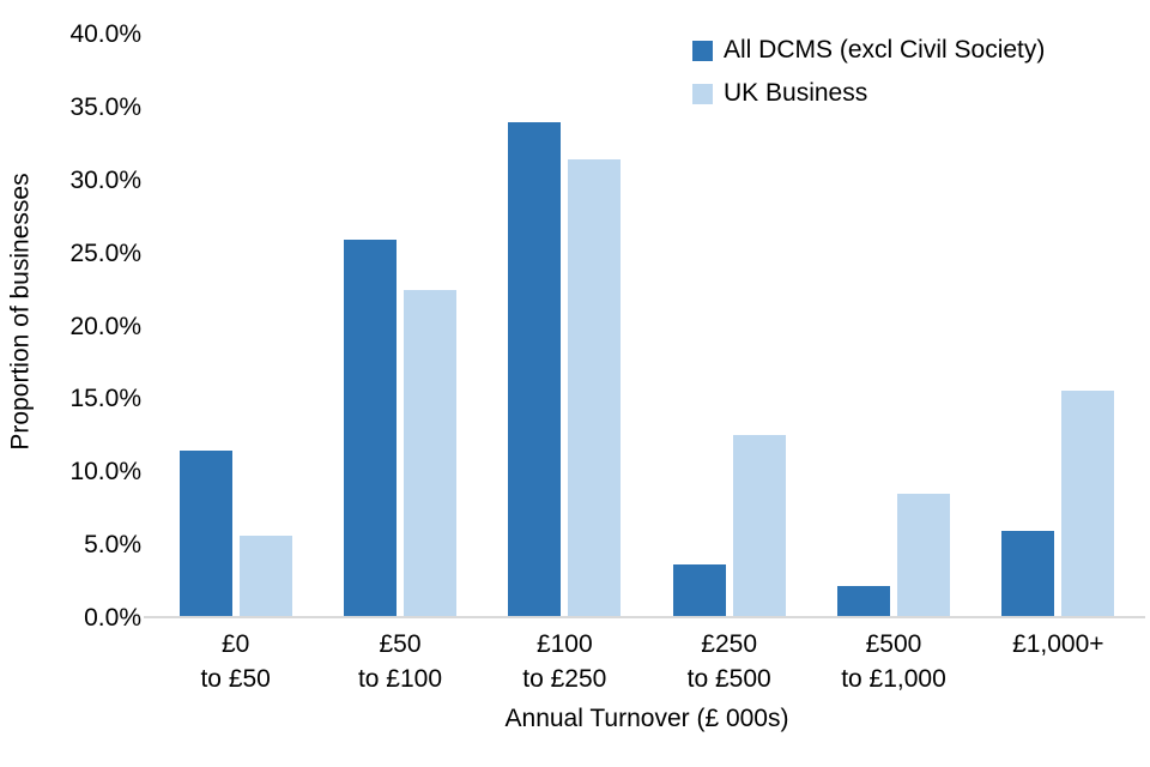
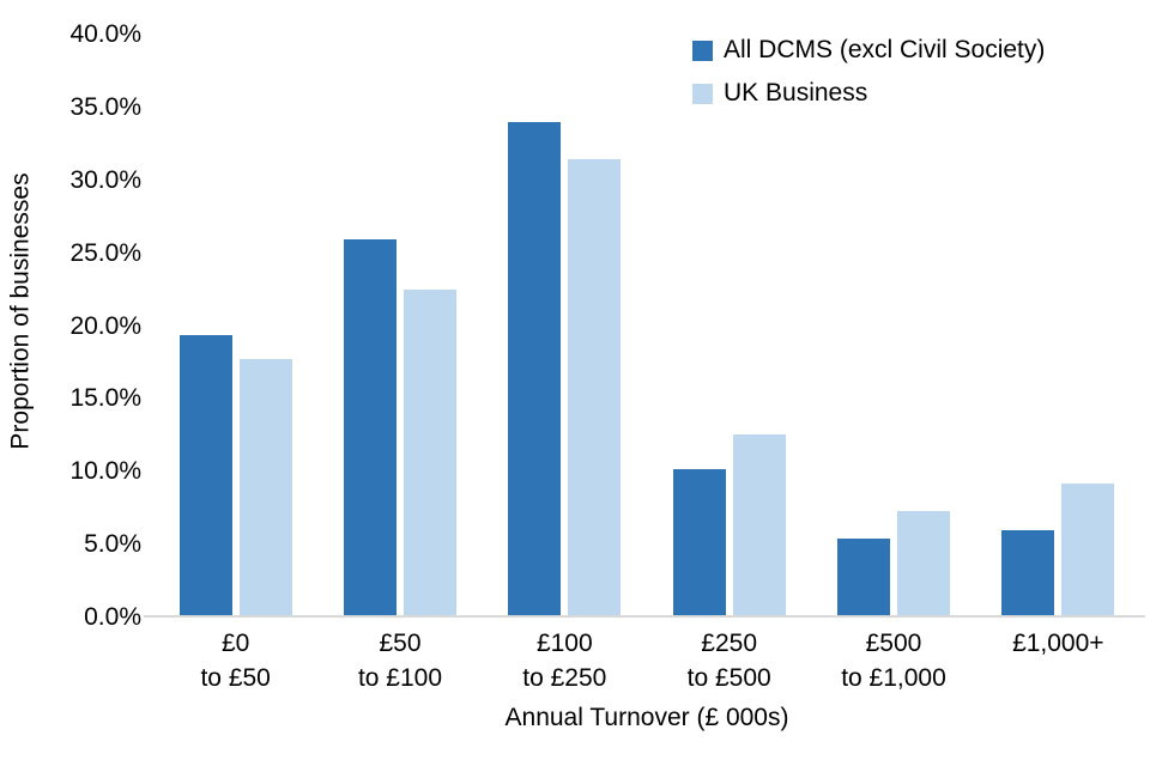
All DCMS (excl Civil Society)/£0 to £50: 11.4% -> 19.3%
UK Business/£0 to £50: 5.6% -> 17.7%
All DCMS (excl Civil Society)/£250 to £500: 3.6% -> 10.1%
All DCMS (excl Civil Society)/£500 to £1,000: 2.1% -> 5.3%
UK Business/£500 to £1,000: 8.5% -> 7.2%
UK Business/£1,000+: 15.5% -> 9.1%
